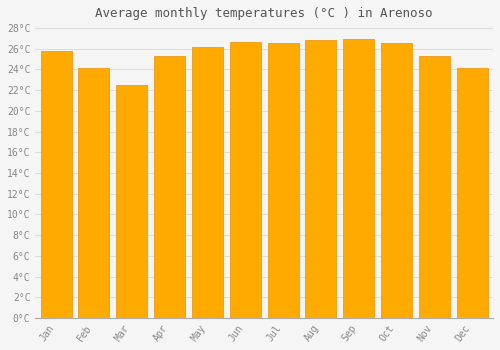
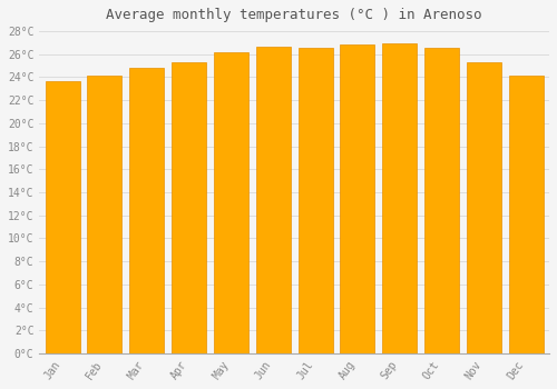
Jan: 25.8°C -> 23.7°C
Mar: 22.5°C -> 24.8°C
